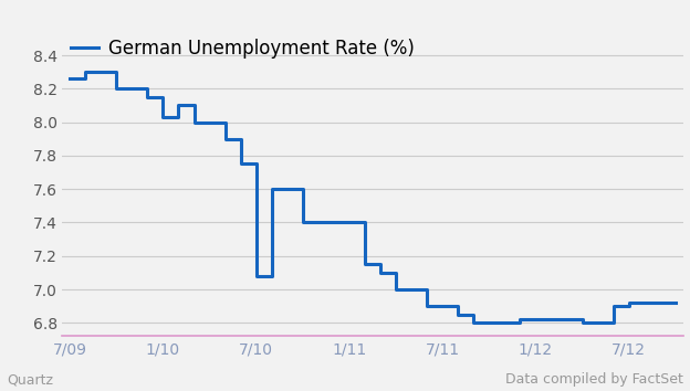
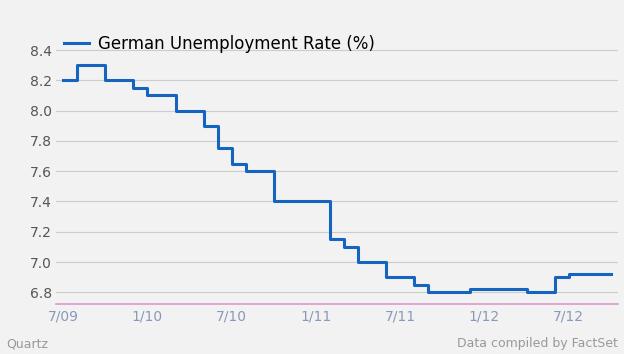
7/09: 8.26 -> 8.20
1/10: 8.03 -> 8.10
7/10: 7.08 -> 7.65
